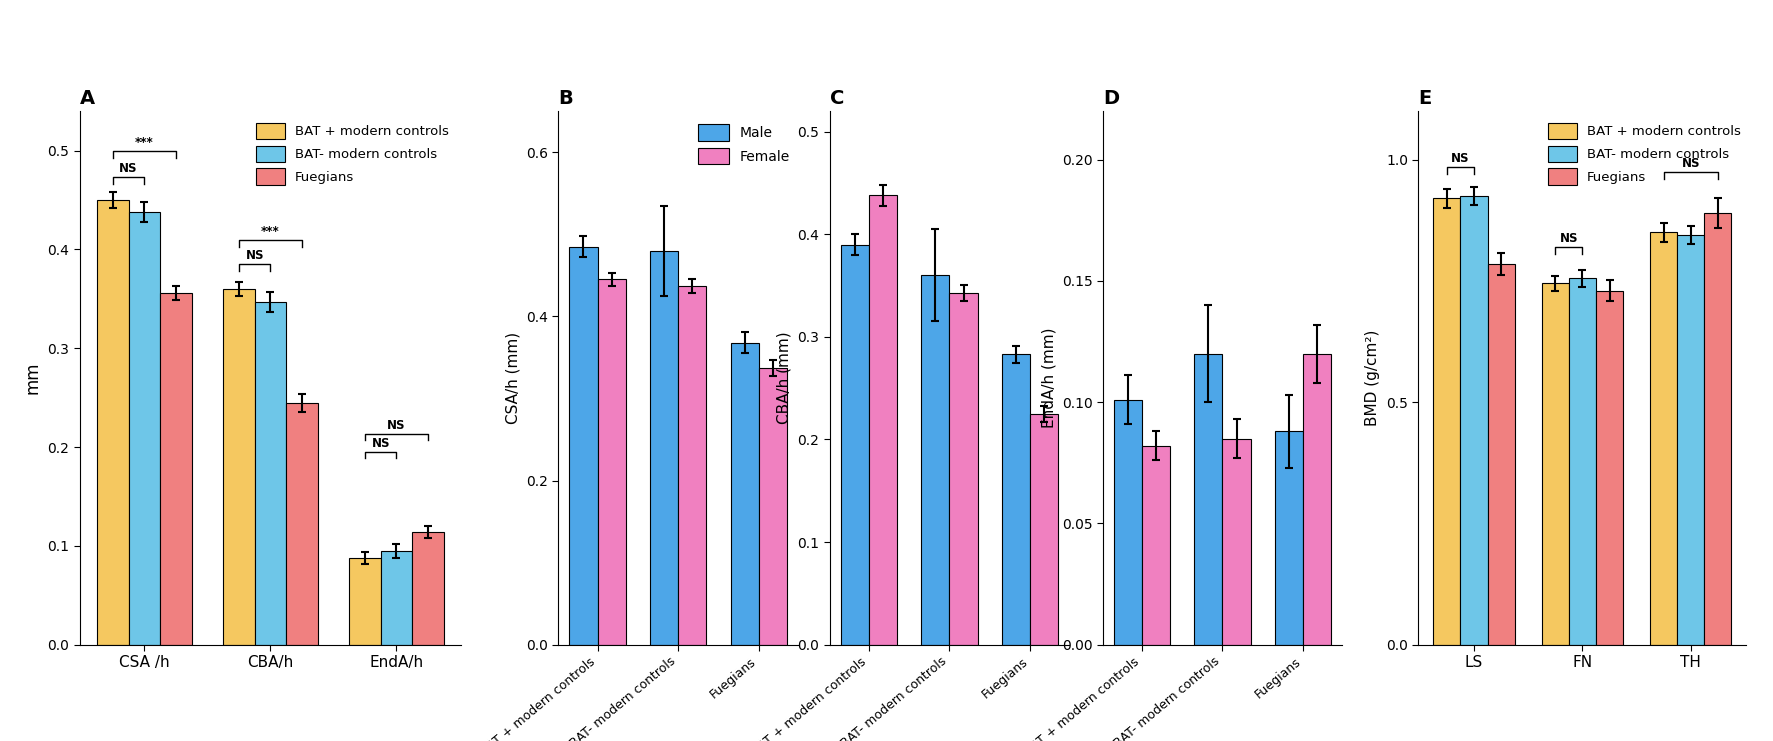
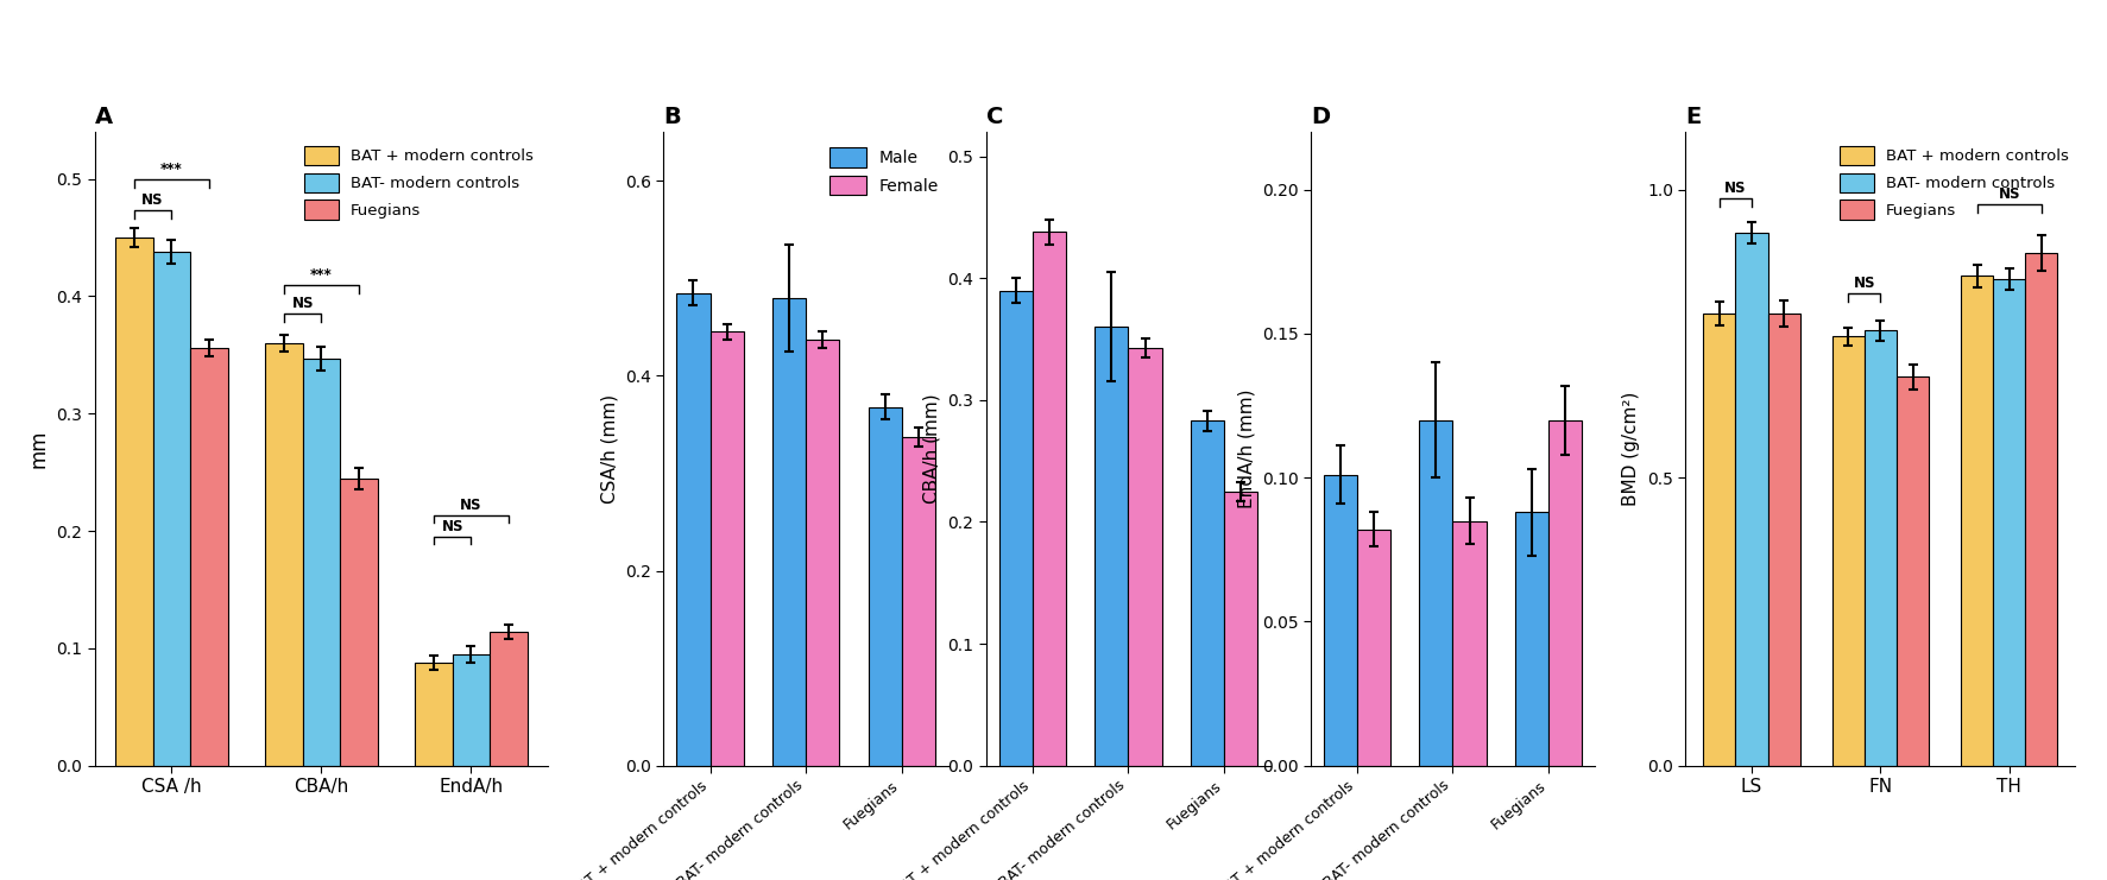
E/BAT + modern controls/LS: 0.920 -> 0.785
E/Fuegians/FN: 0.730 -> 0.675
